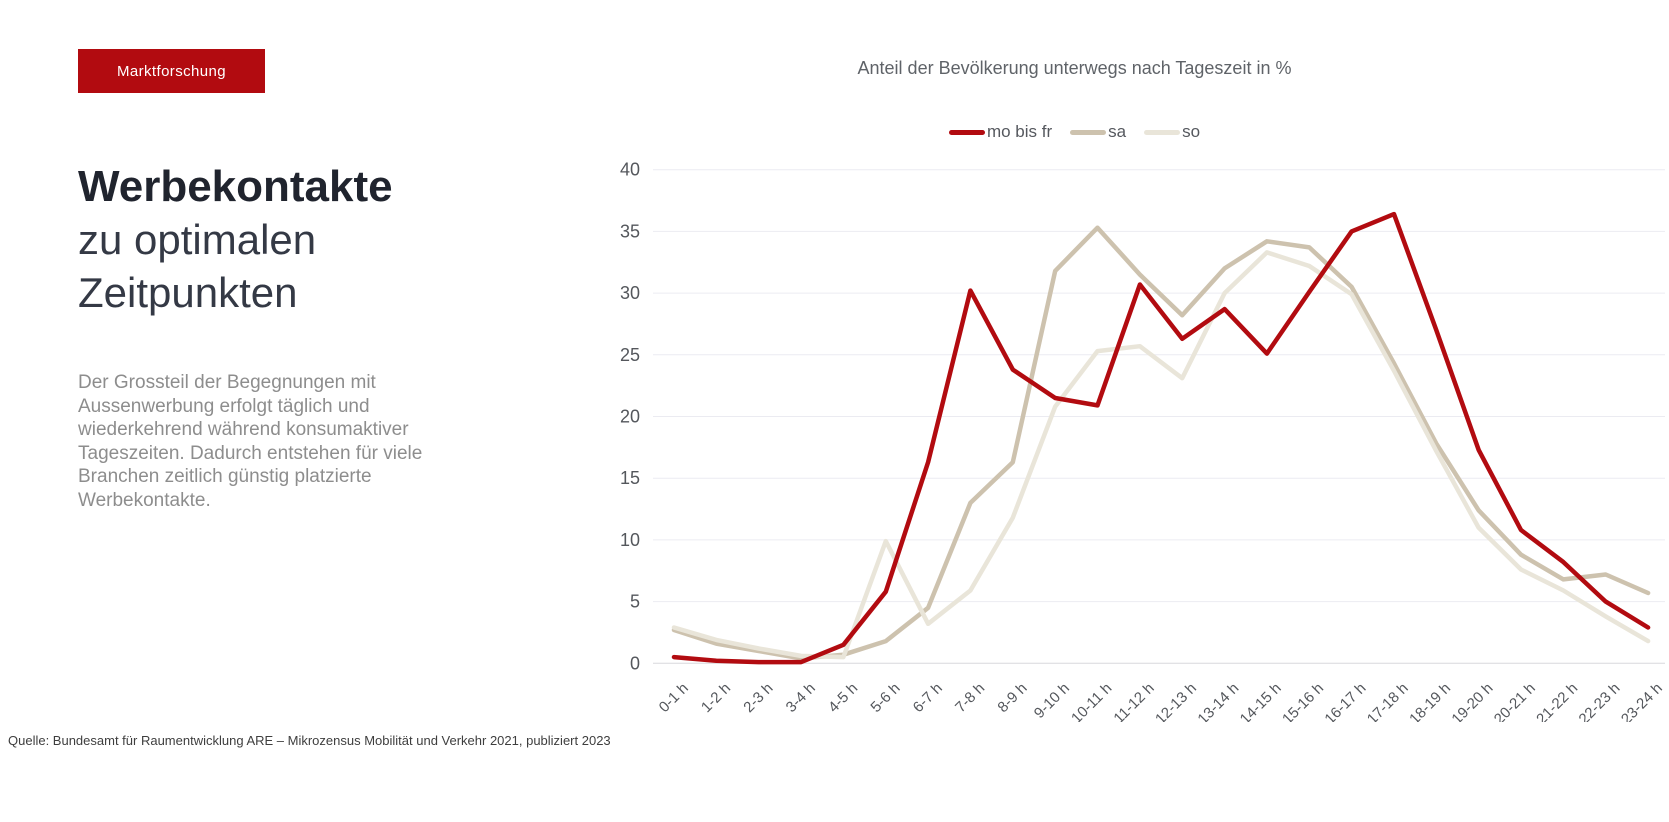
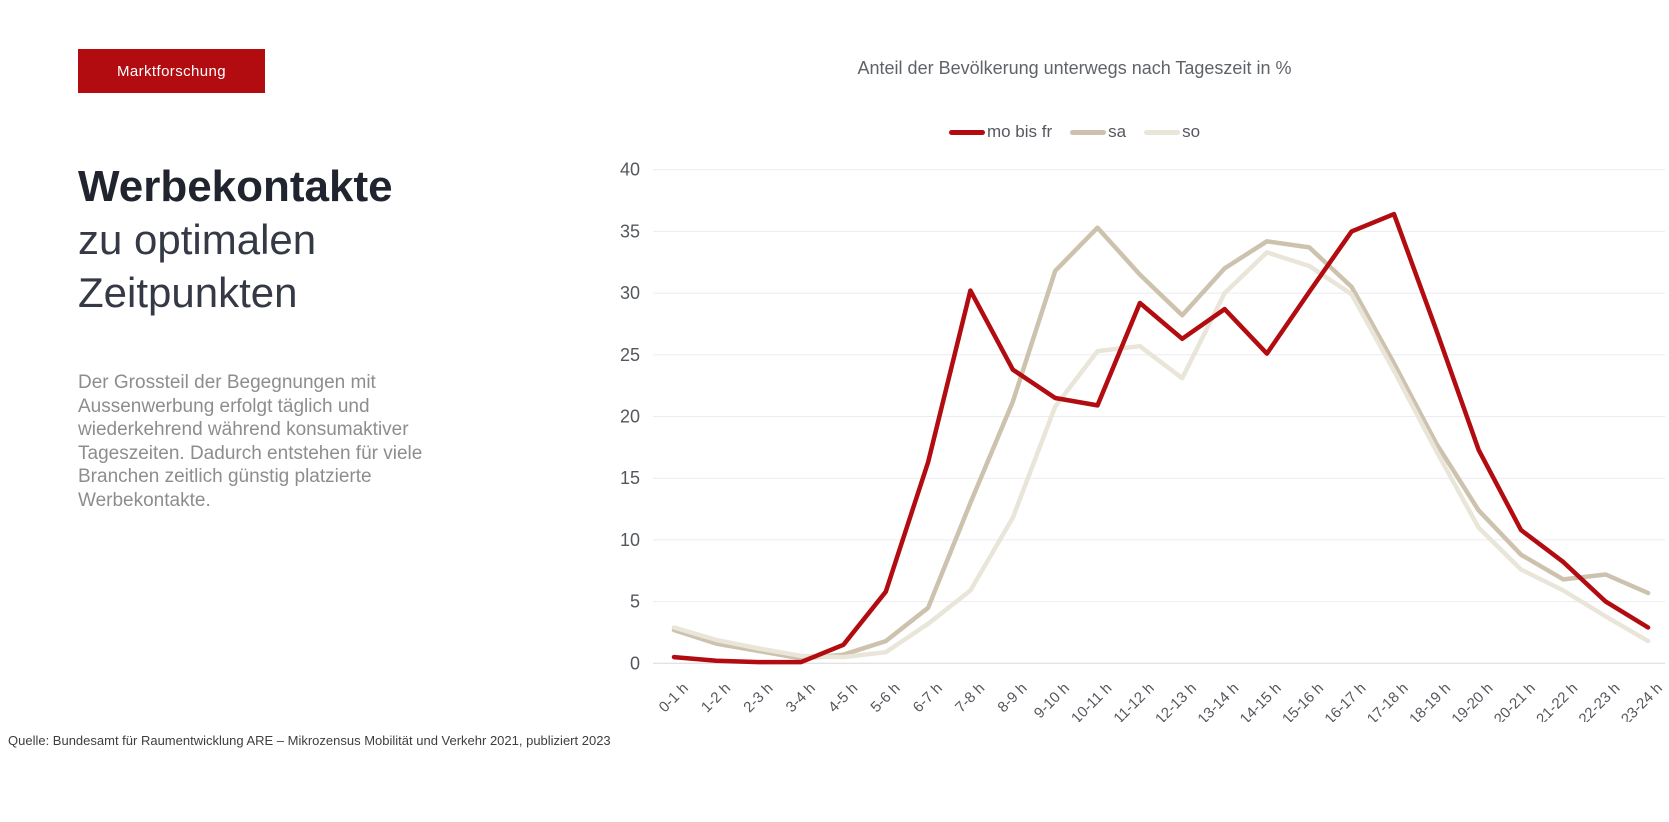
so/5-6 h: 9.9 -> 0.9
sa/8-9 h: 16.3 -> 21.2
mo bis fr/11-12 h: 30.7 -> 29.2
